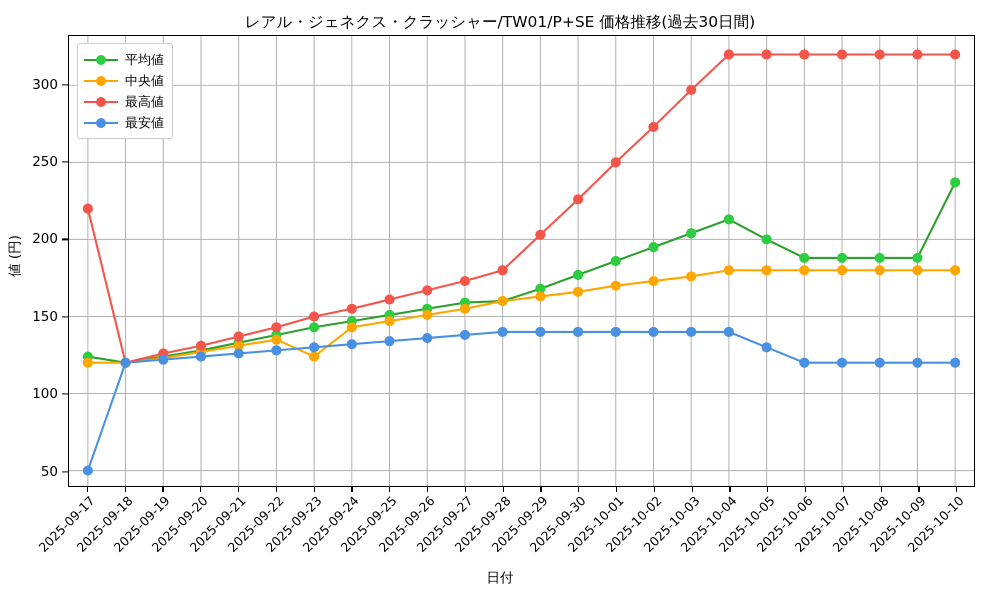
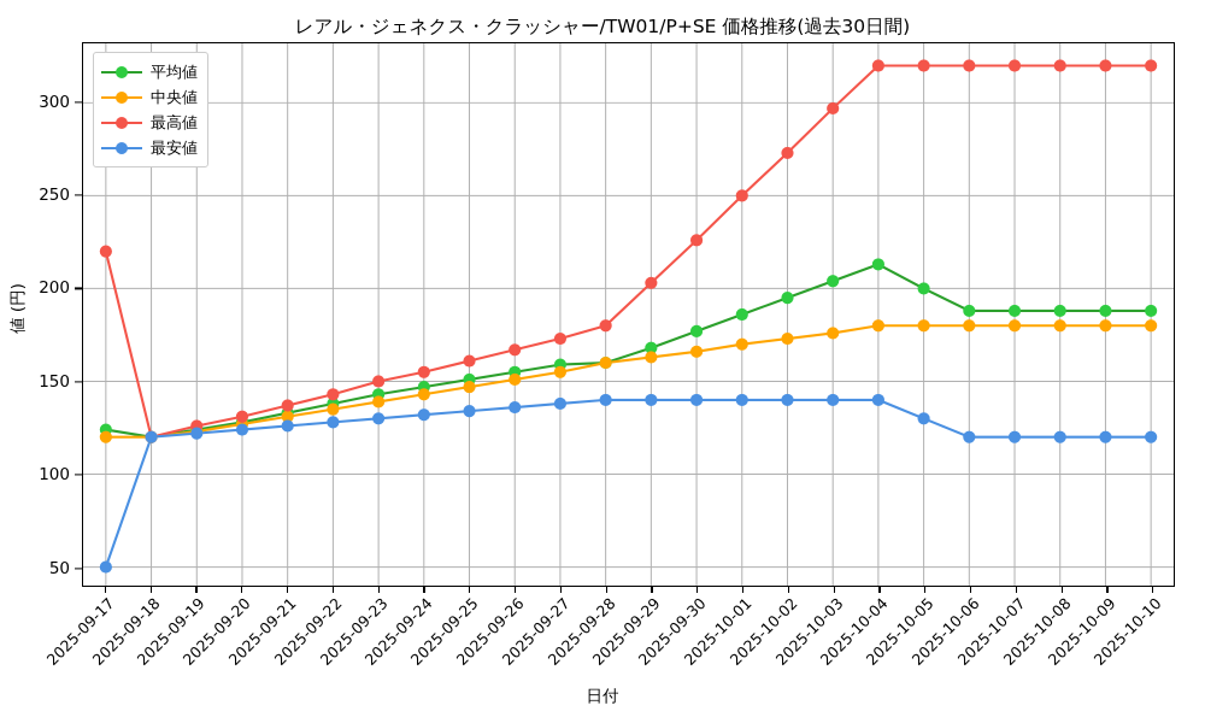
中央値/2025-09-23: 124 -> 139
平均値/2025-10-10: 237 -> 188
